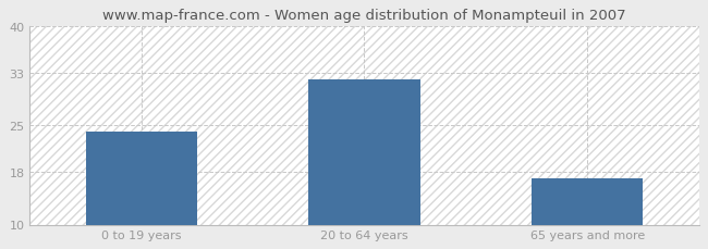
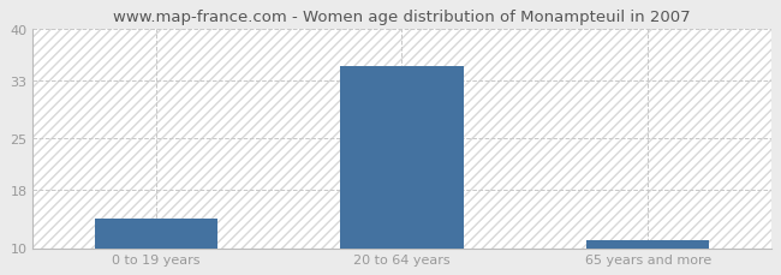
0 to 19 years: 24 -> 14
20 to 64 years: 32 -> 35
65 years and more: 17 -> 11
